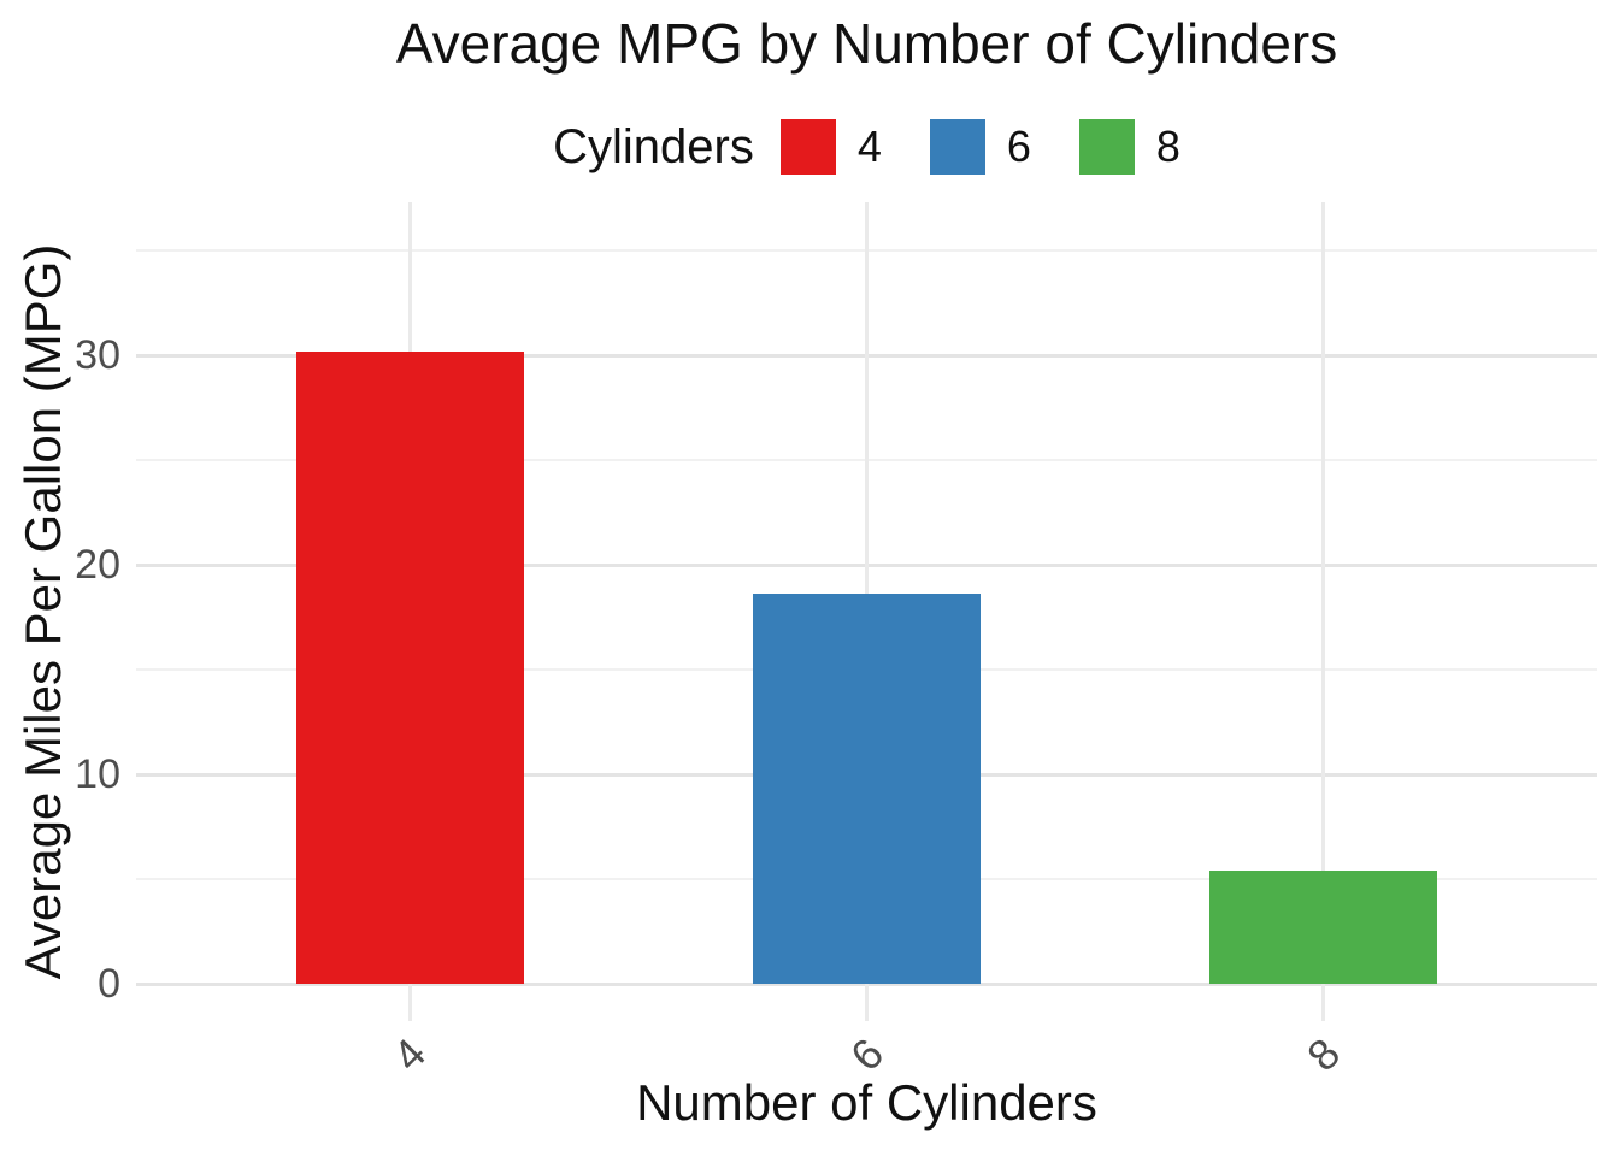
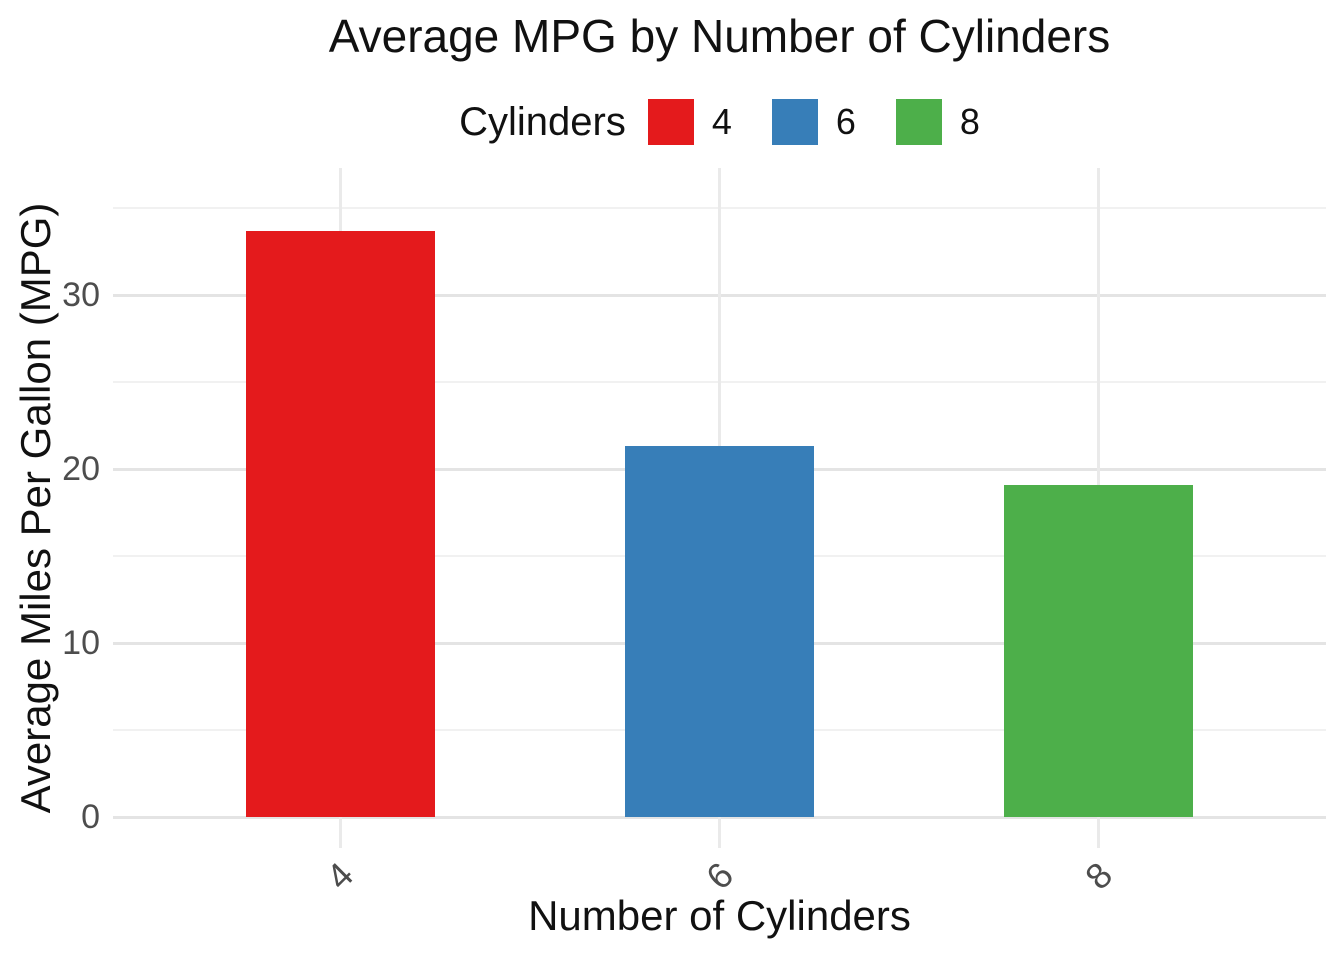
4: 30.2 -> 33.7
6: 18.6 -> 21.3
8: 5.4 -> 19.1
